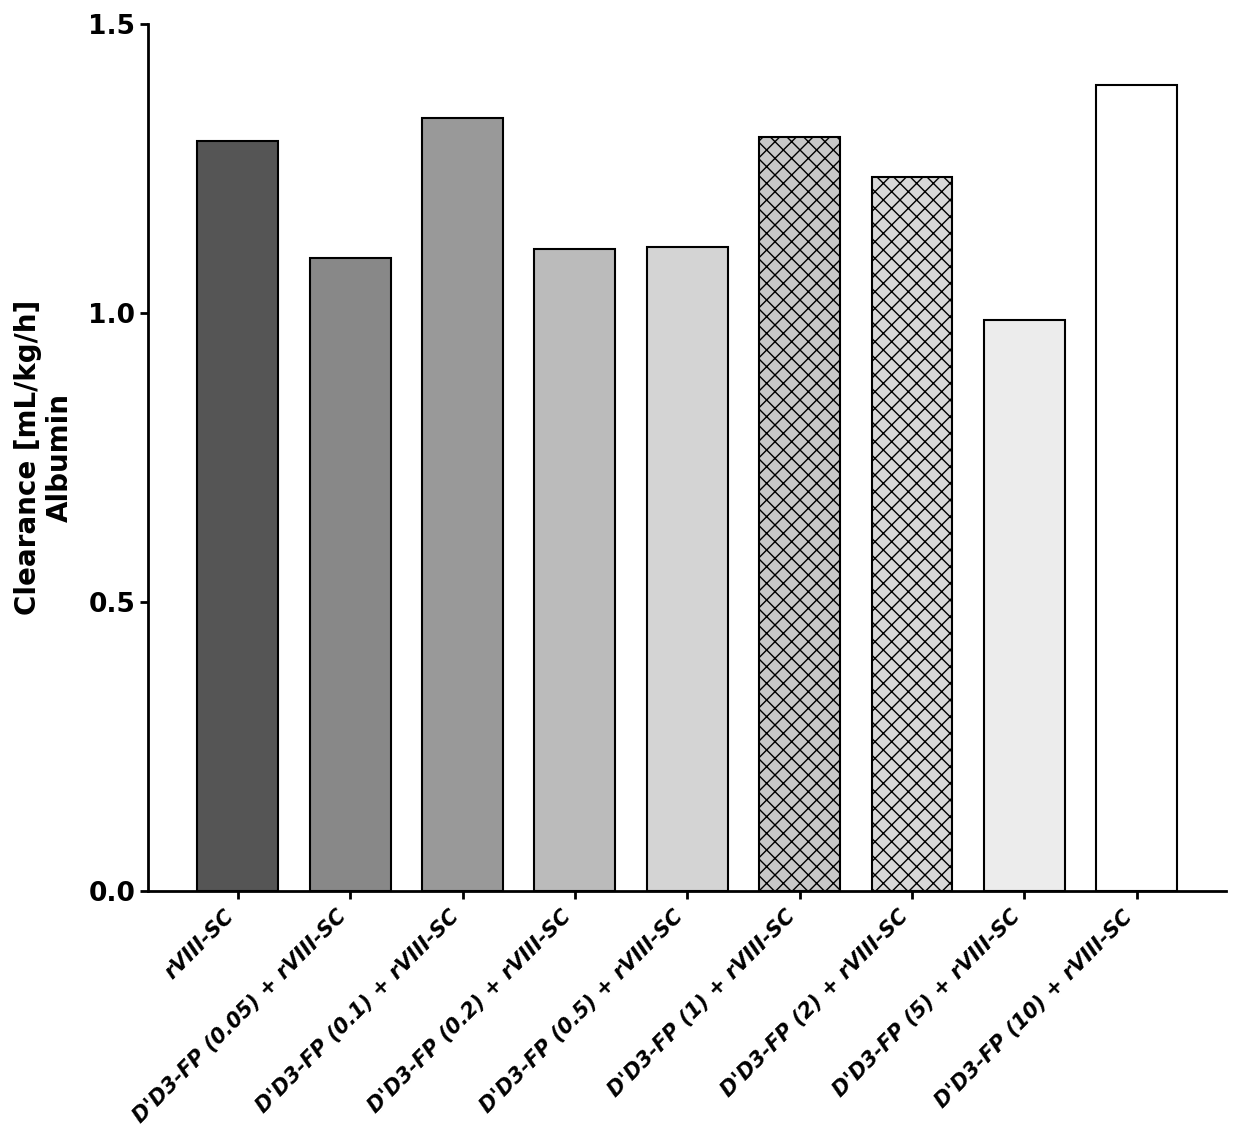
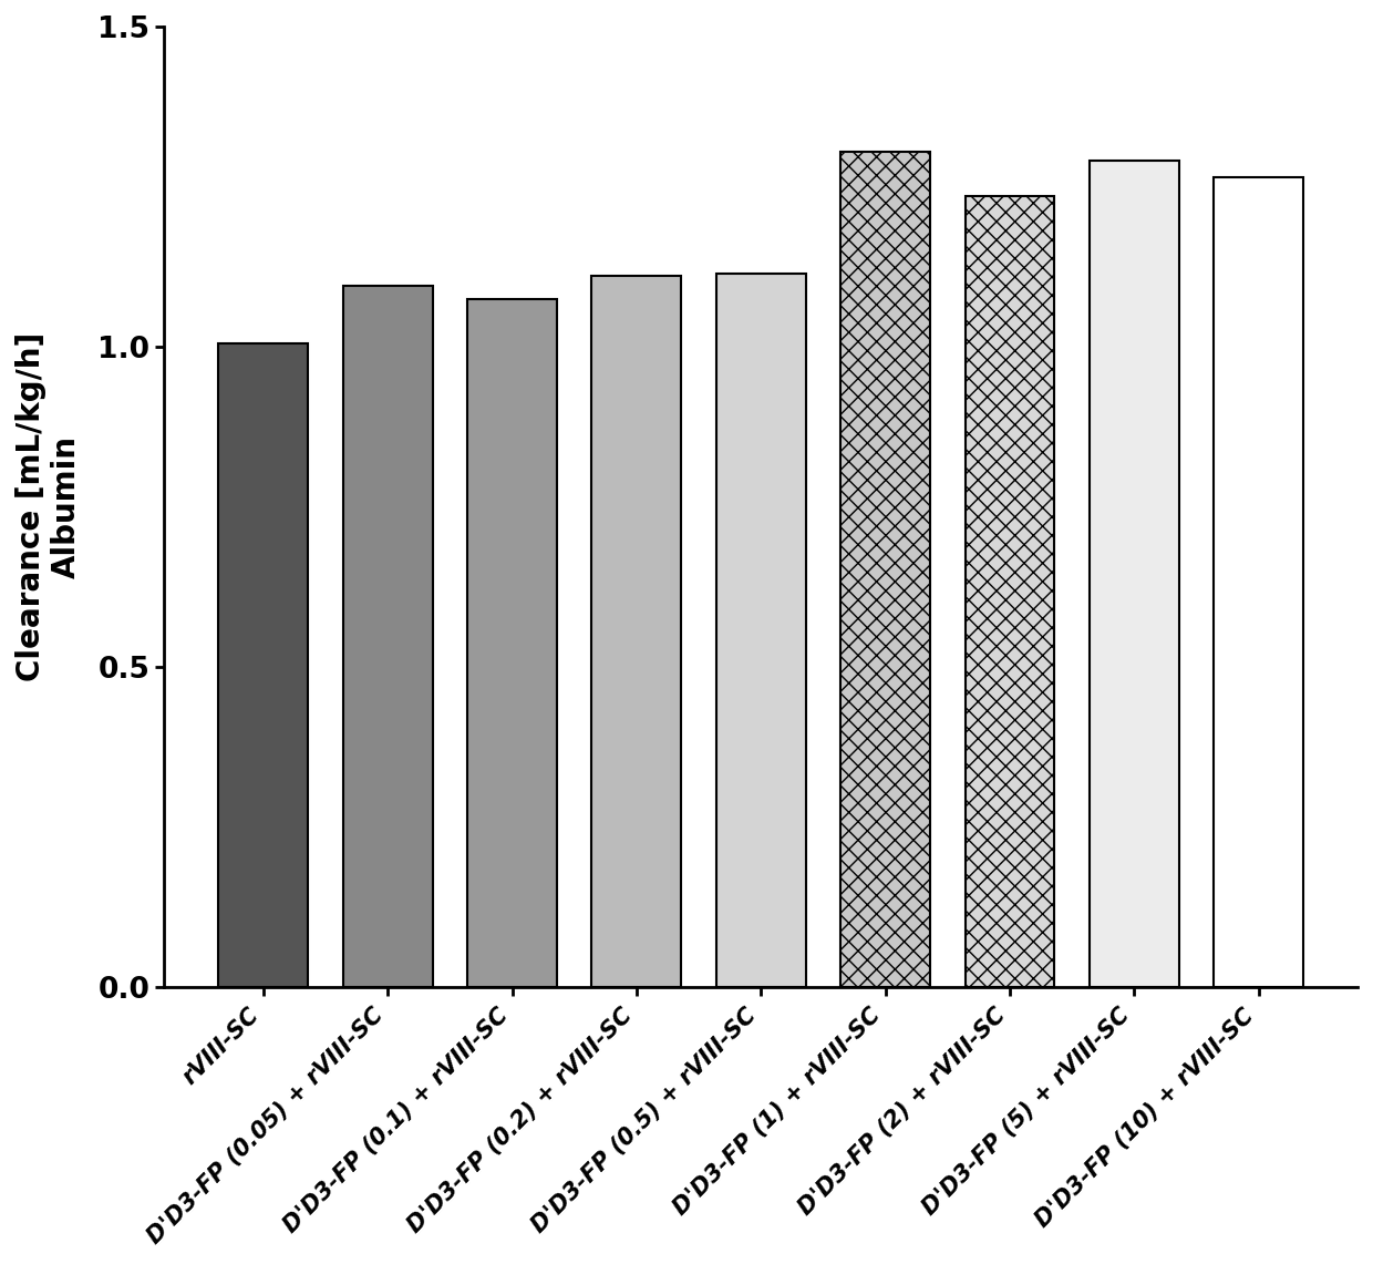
rVIII-SC: 1.298 -> 1.005
D'D3-FP (0.1) + rVIII-SC: 1.338 -> 1.075
D'D3-FP (5) + rVIII-SC: 0.988 -> 1.290
D'D3-FP (10) + rVIII-SC: 1.394 -> 1.265
